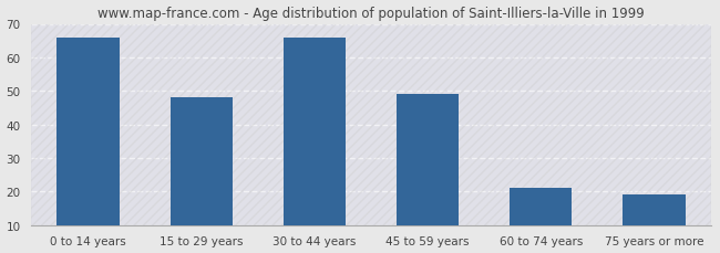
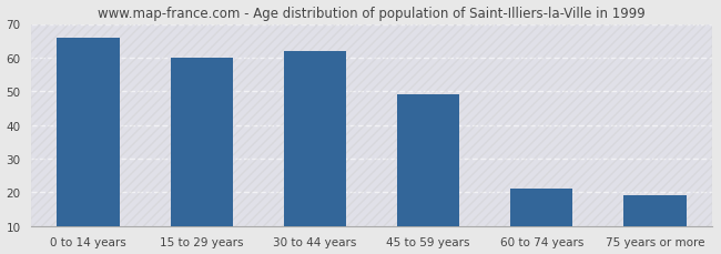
15 to 29 years: 48 -> 60
30 to 44 years: 66 -> 62
